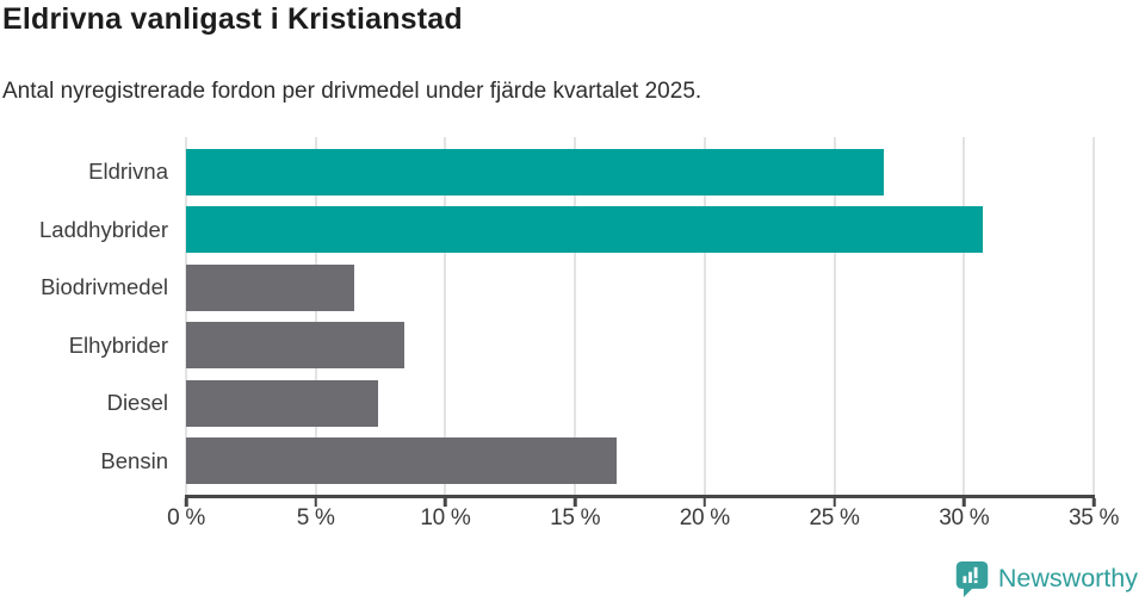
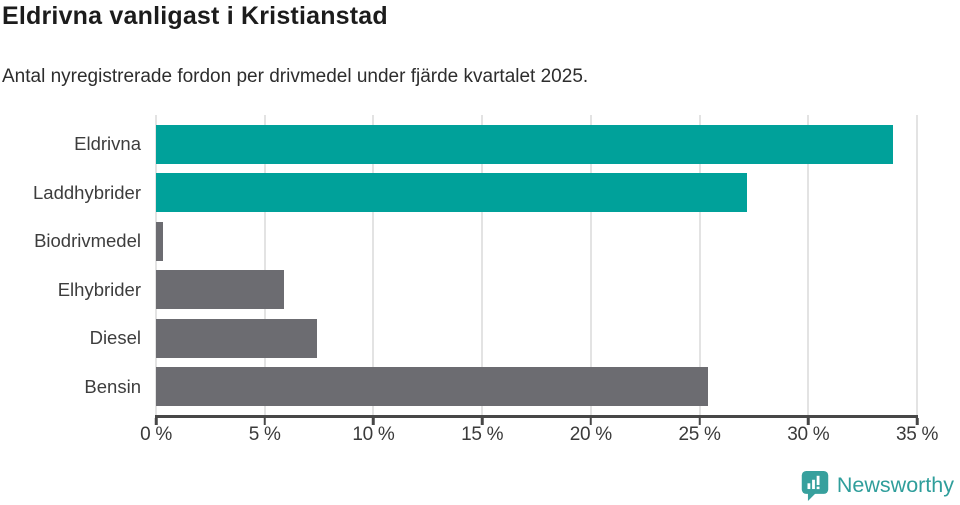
Eldrivna: 26.9% -> 33.9%
Laddhybrider: 30.7% -> 27.2%
Biodrivmedel: 6.5% -> 0.3%
Elhybrider: 8.4% -> 5.9%
Bensin: 16.6% -> 25.4%
